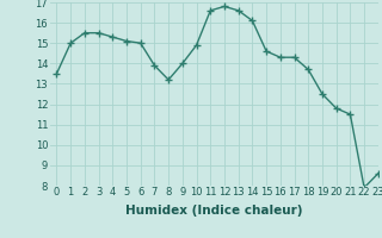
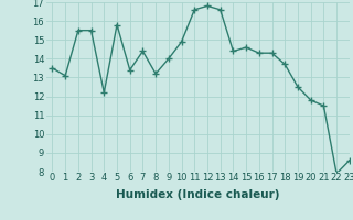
1: 15.0 -> 13.1
4: 15.3 -> 12.2
5: 15.1 -> 15.8
6: 15.0 -> 13.4
7: 13.9 -> 14.4
14: 16.1 -> 14.4
